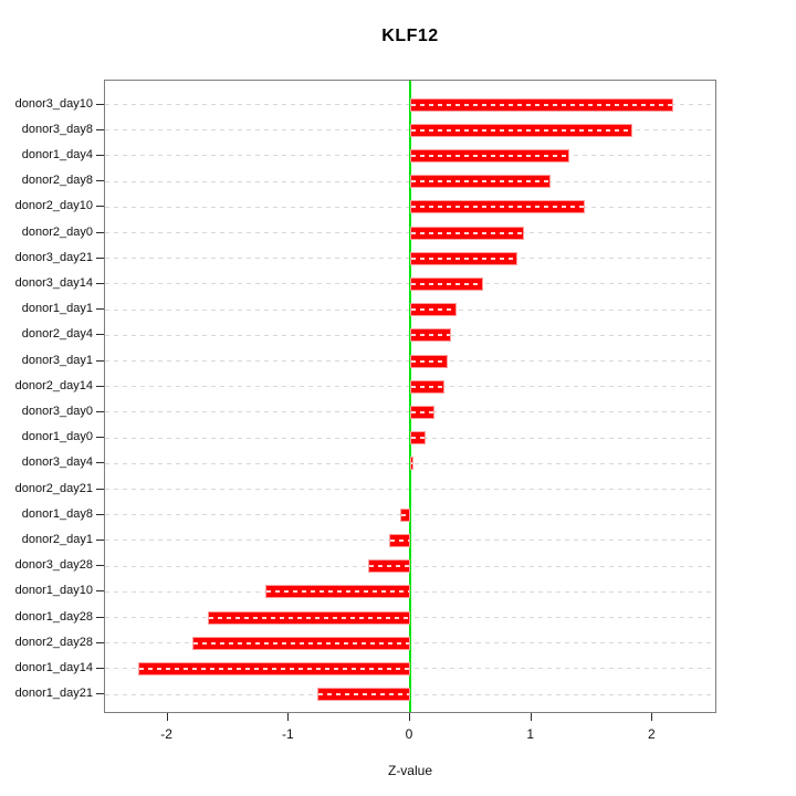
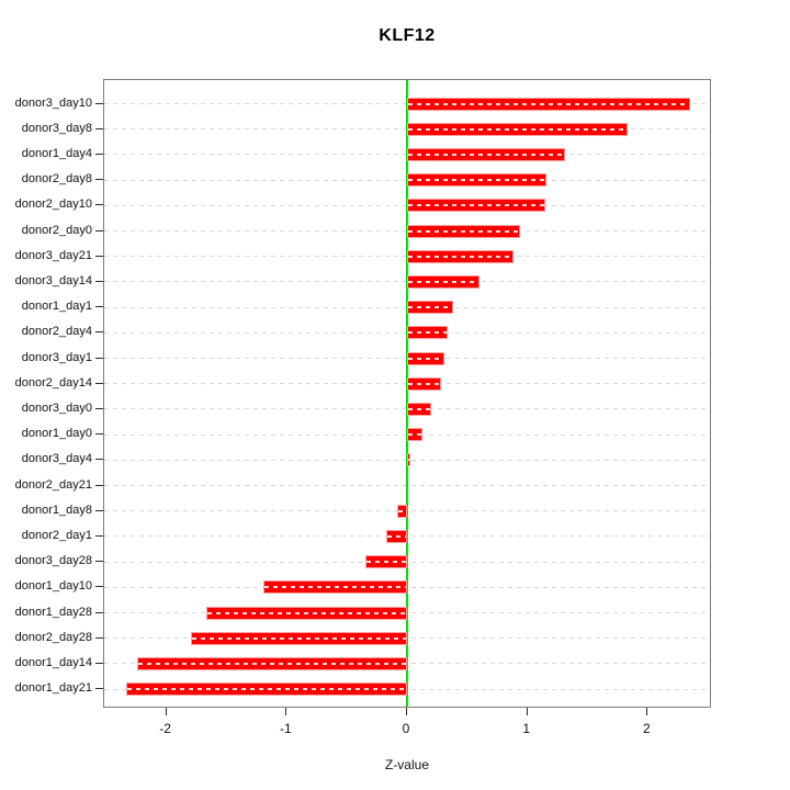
donor3_day10: 2.17 -> 2.35
donor2_day10: 1.44 -> 1.15
donor1_day21: -0.77 -> -2.33
